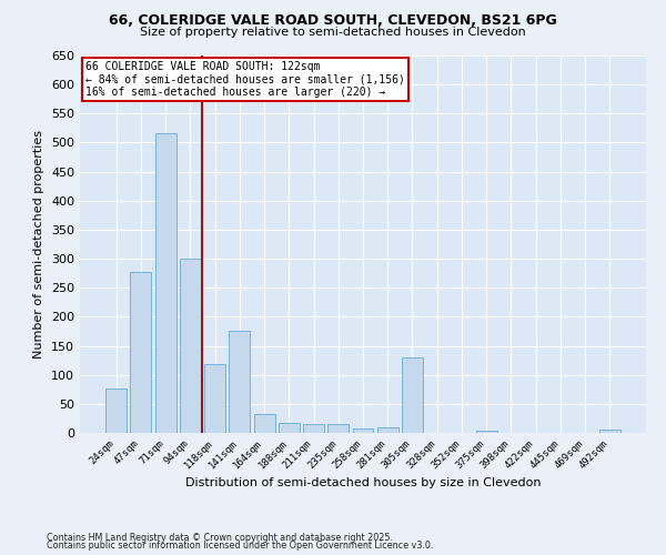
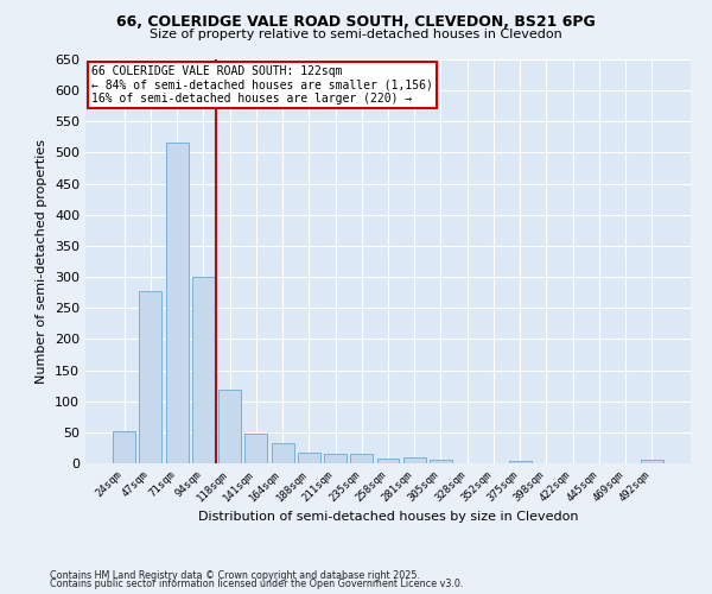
24sqm: 76 -> 52
141sqm: 176 -> 47
305sqm: 130 -> 5
